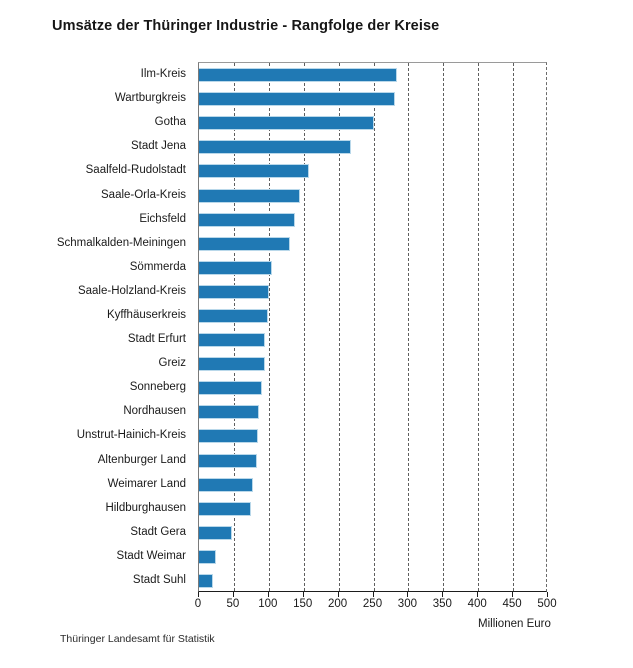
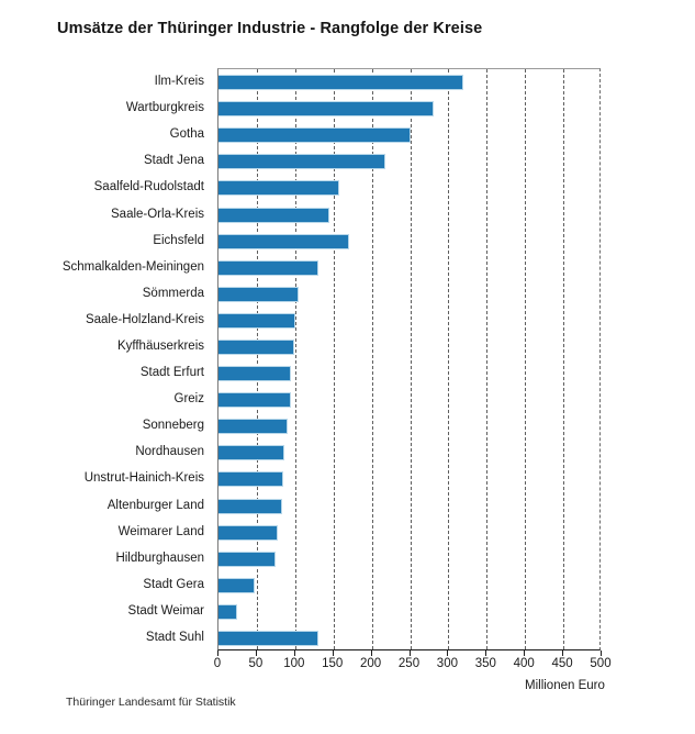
Ilm-Kreis: 280 -> 320
Eichsfeld: 140 -> 170
Stadt Suhl: 20 -> 130
